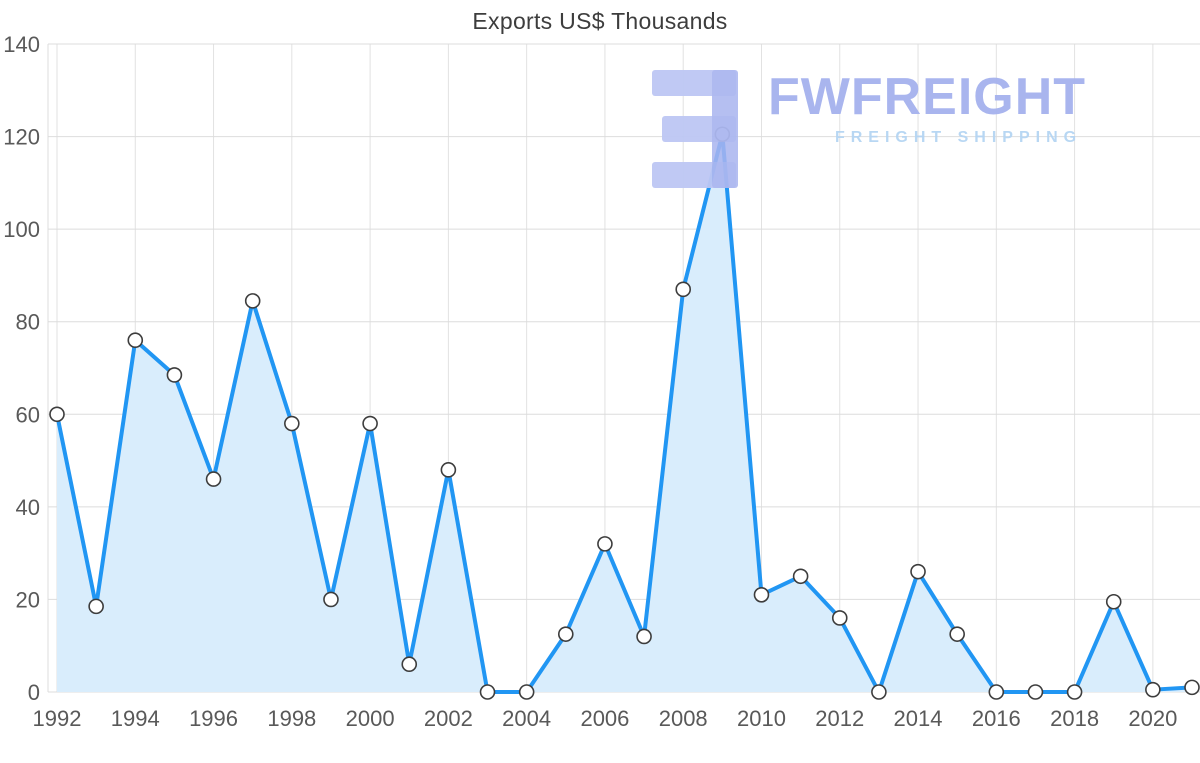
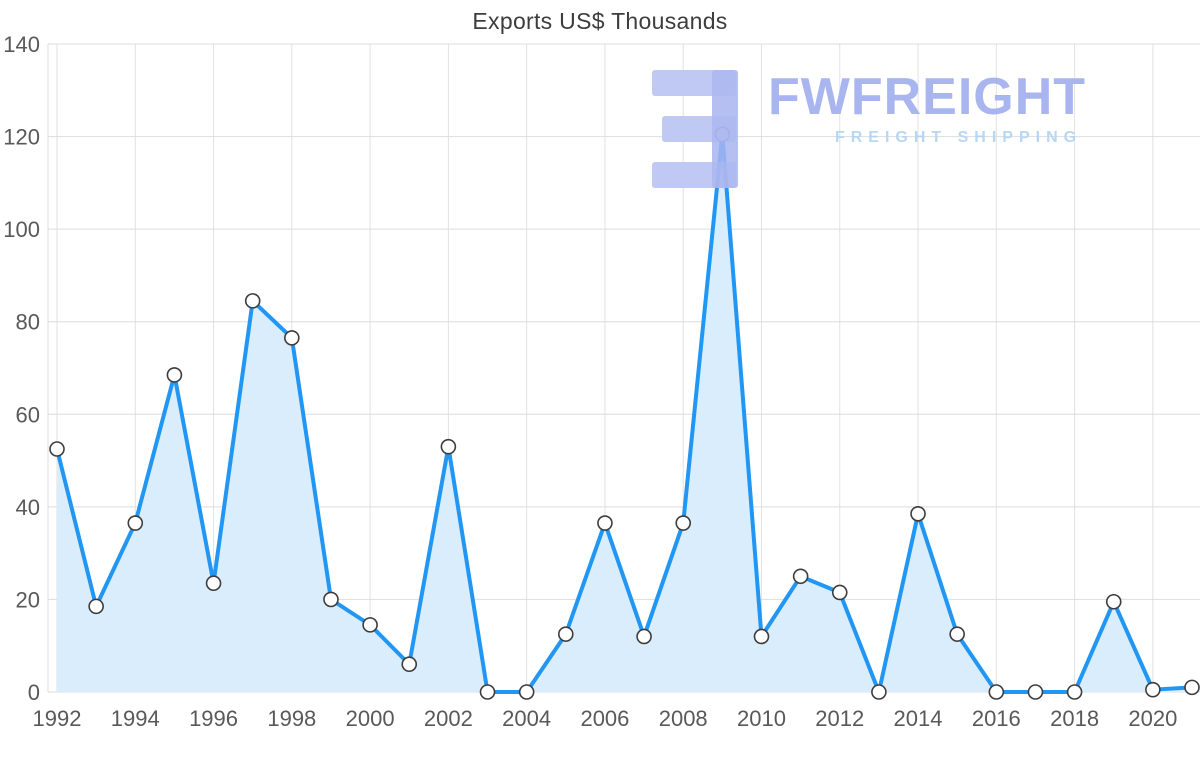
1992: 60 -> 52
1994: 76 -> 36
1996: 46 -> 24
1998: 58 -> 76
2000: 58 -> 14
2002: 48 -> 53
2006: 32 -> 36
2008: 87 -> 36
2010: 21 -> 12
2012: 16 -> 22
2014: 26 -> 38
